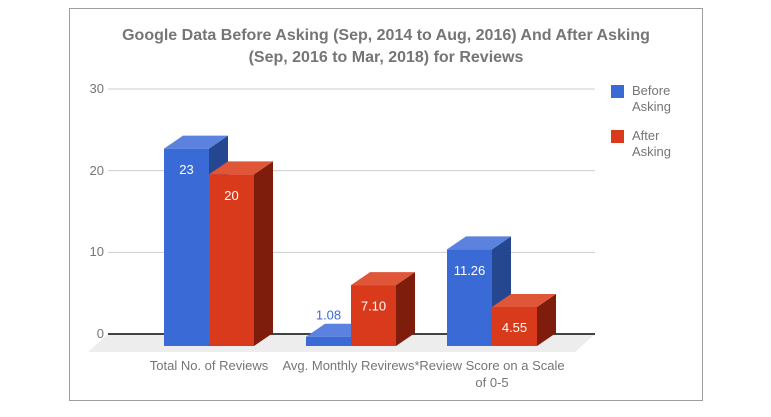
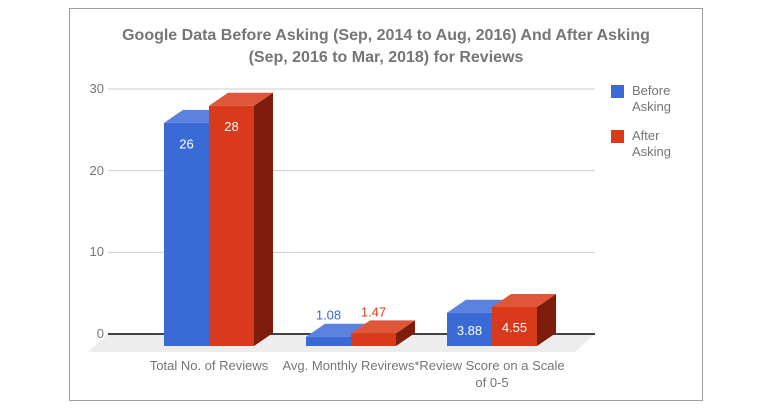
Before Asking/Total No. of Reviews: 23 -> 26
After Asking/Total No. of Reviews: 20 -> 28
After Asking/Avg. Monthly Revirews*: 7.10 -> 1.47
Before Asking/Review Score on a Scale of 0-5: 11.26 -> 3.88
